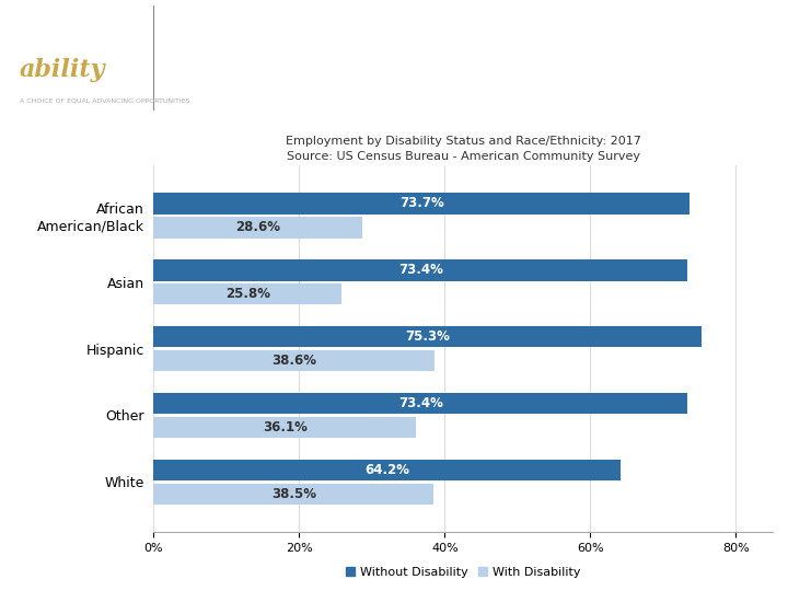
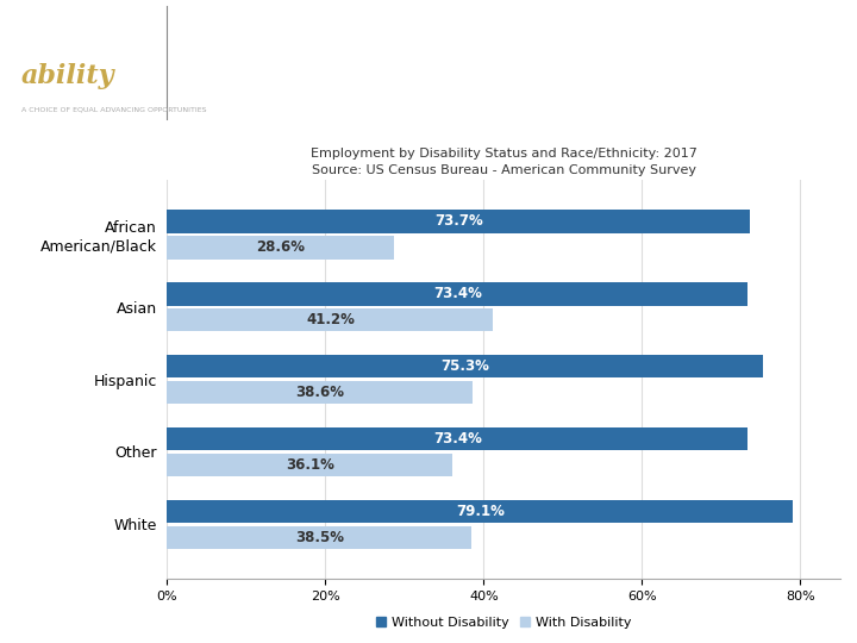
With Disability/Asian: 25.8% -> 41.2%
Without Disability/White: 64.2% -> 79.1%
